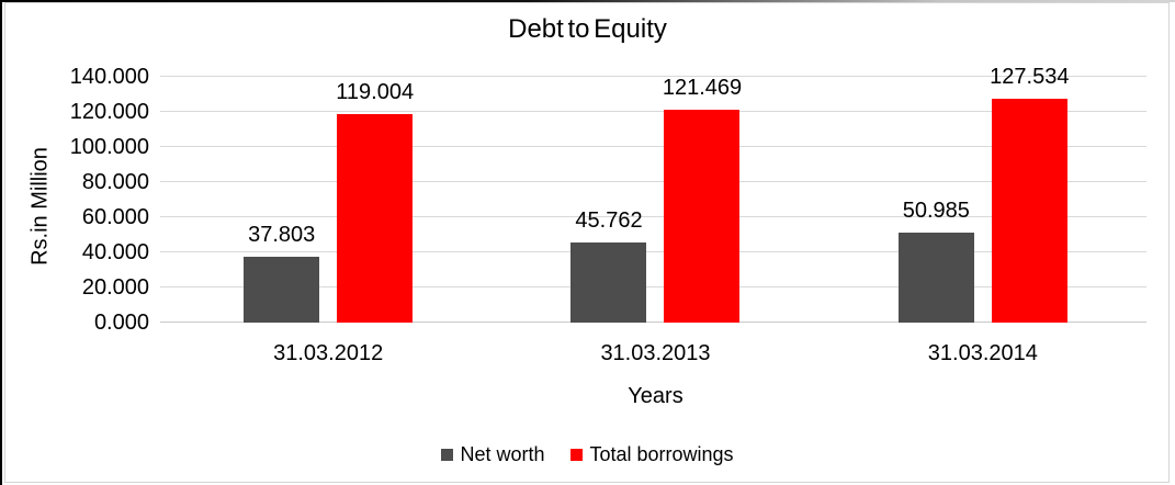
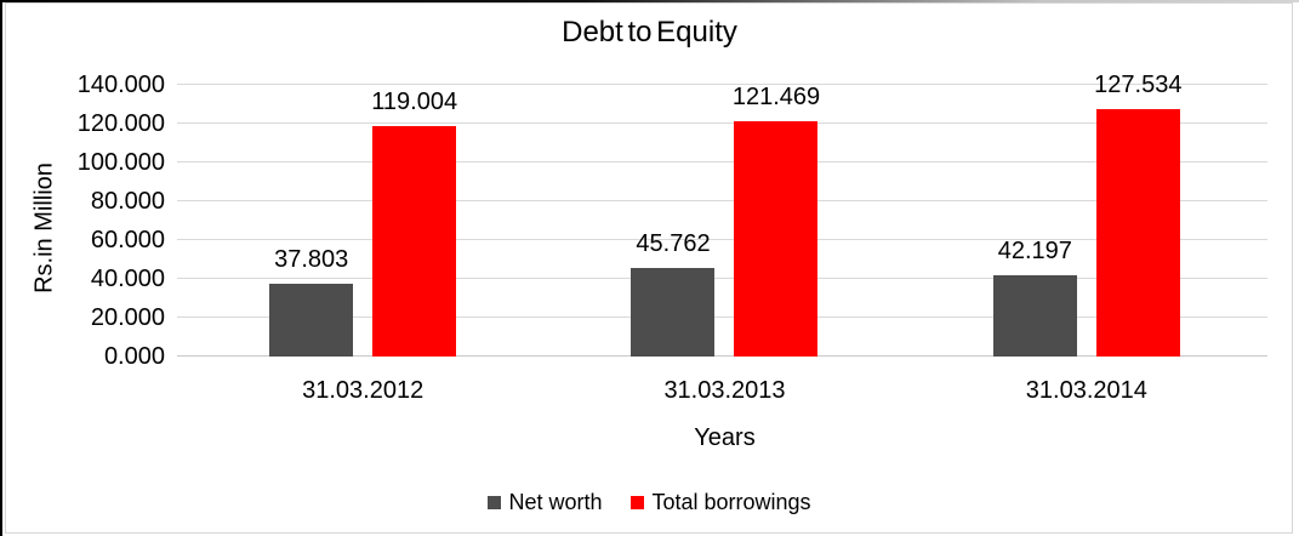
Net worth/31.03.2014: 50.985 -> 42.197
